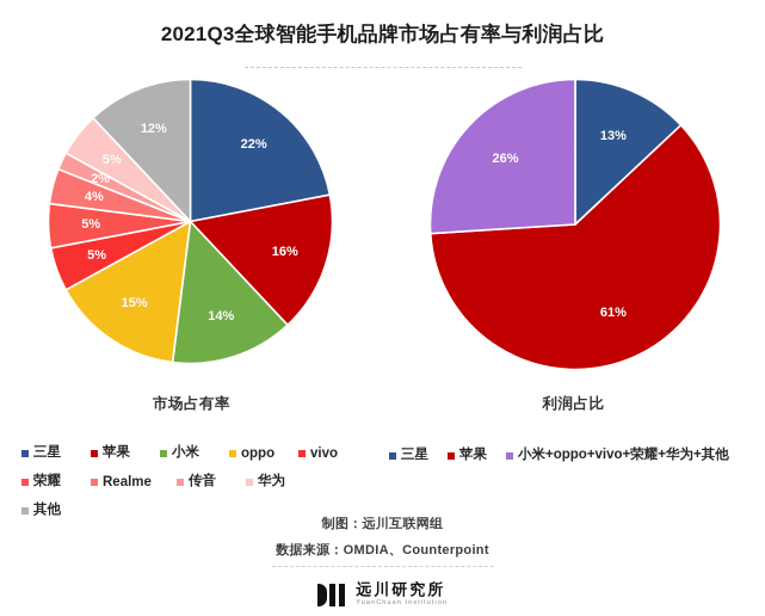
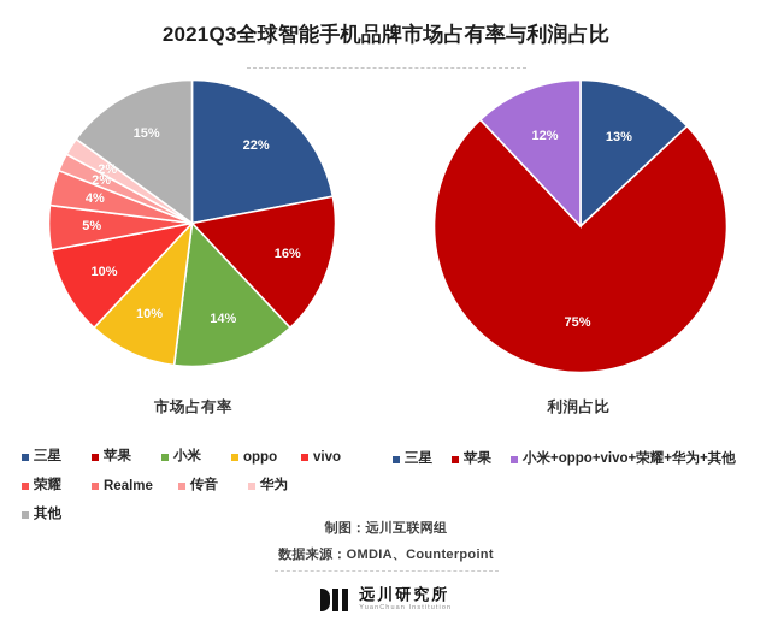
市场占有率/oppo: 15% -> 10%
市场占有率/vivo: 5% -> 10%
市场占有率/华为: 5% -> 2%
市场占有率/其他: 12% -> 15%
利润占比/苹果: 61% -> 75%
利润占比/小米+oppo+vivo+荣耀+华为+其他: 26% -> 12%
